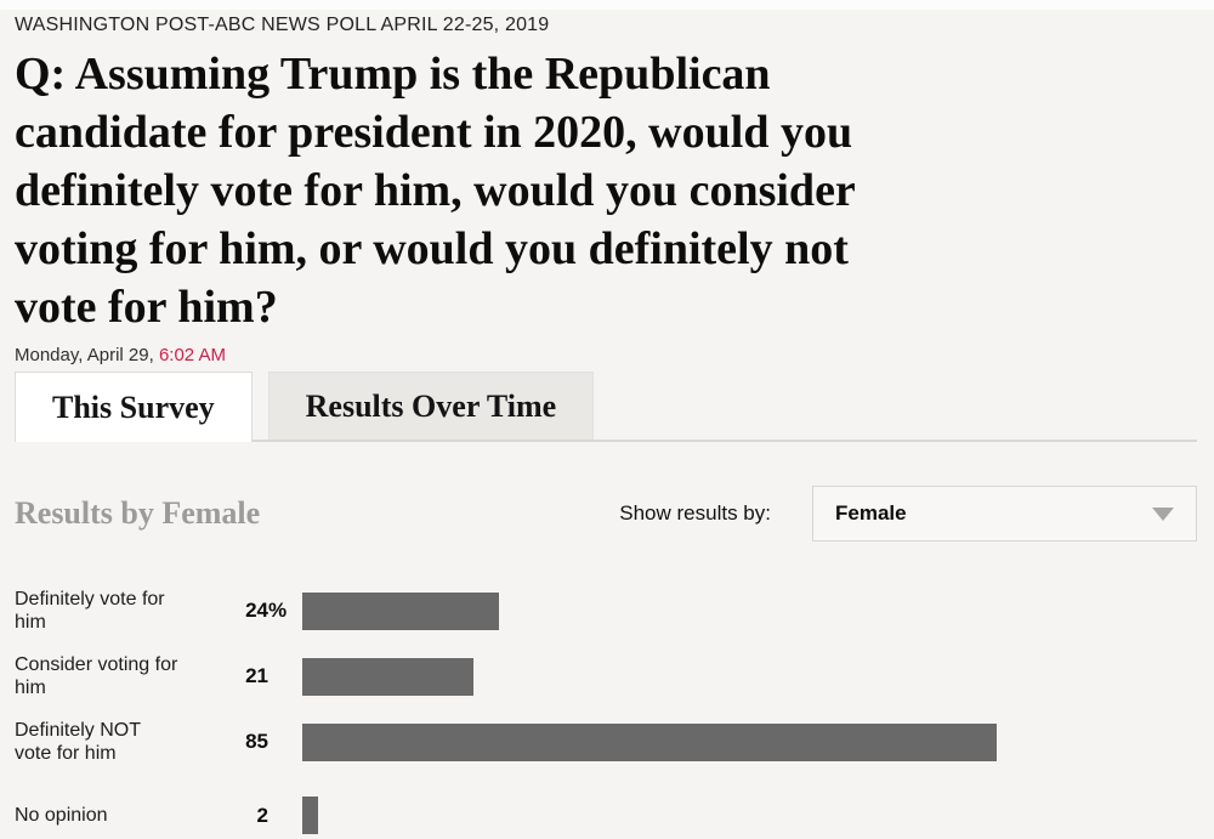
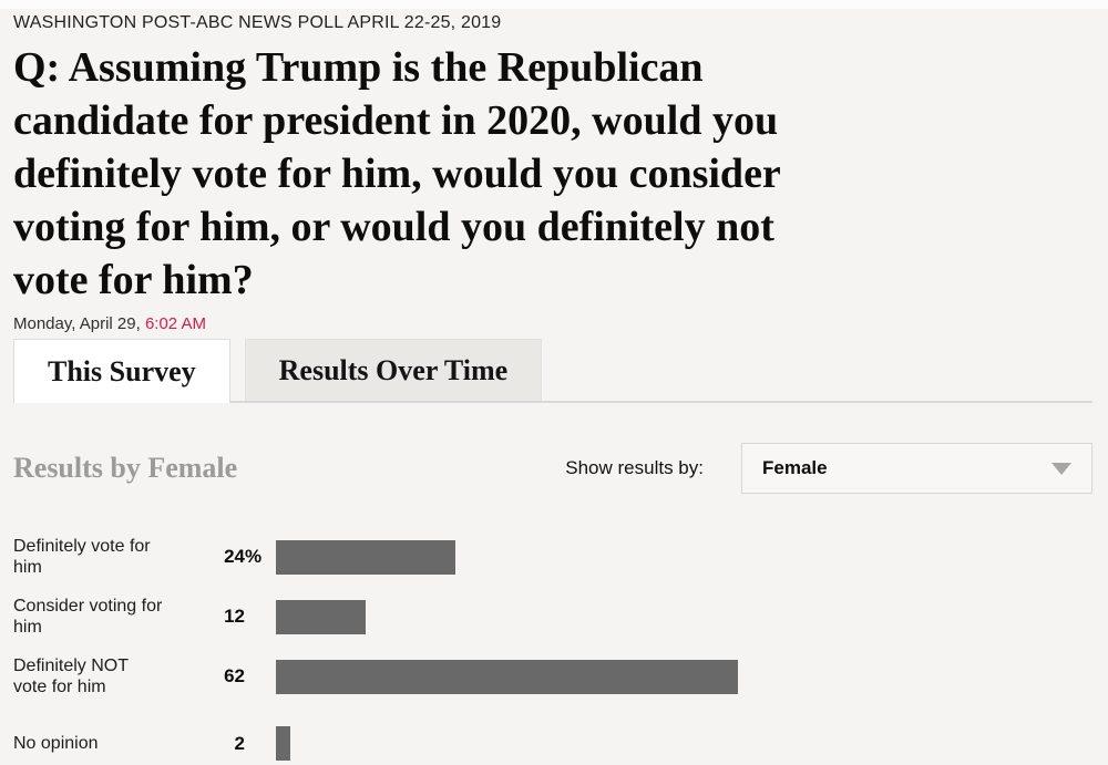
Consider voting for him: 21 -> 12
Definitely NOT vote for him: 85 -> 62
